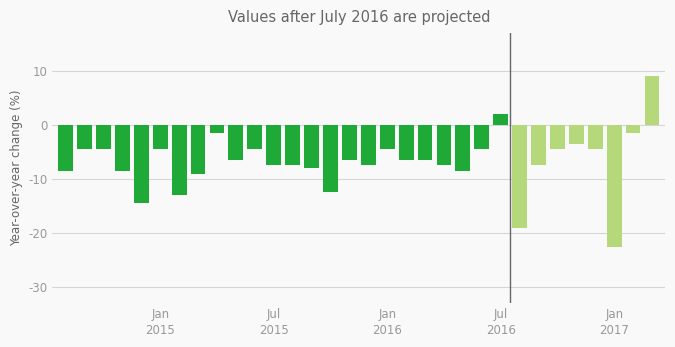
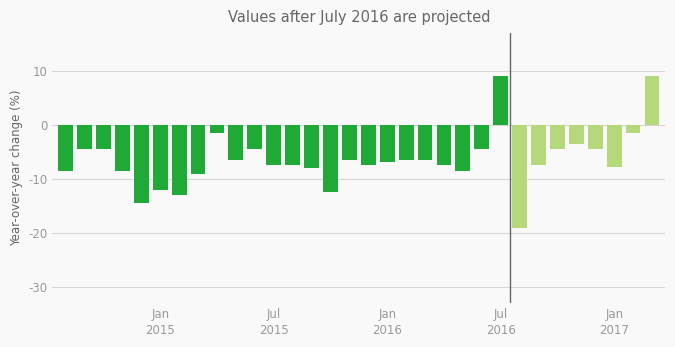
Jan 2015: -4.5 -> -12.0
Jan 2016: -4.5 -> -6.8
Jul 2016: 2.0 -> 9.0
Jan 2017: -22.5 -> -7.8
